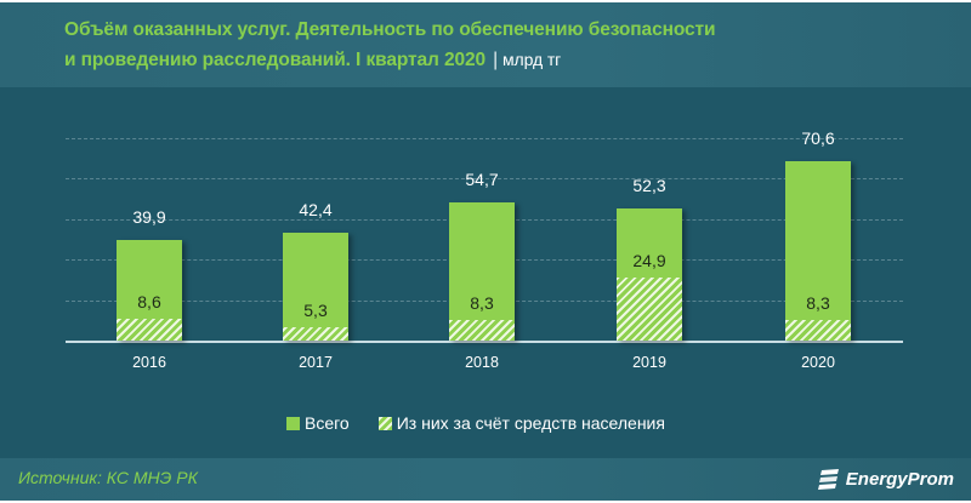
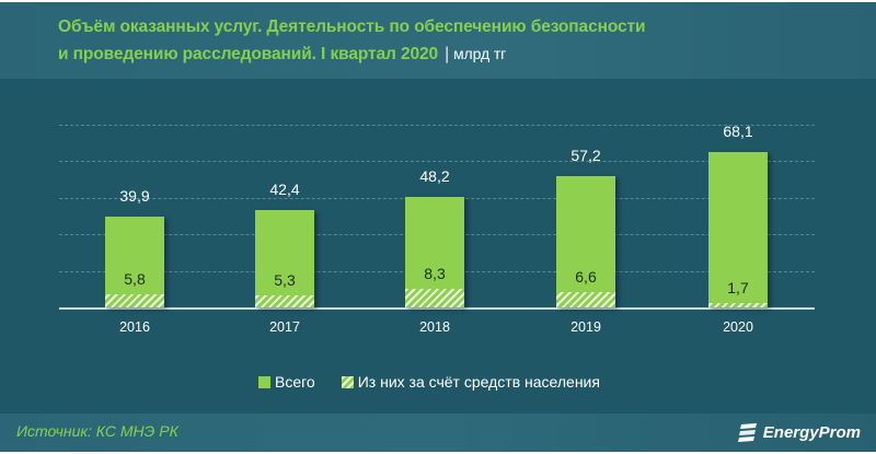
Из них за счёт средств населения/2016: 8,6 -> 5,8
Всего/2018: 54,7 -> 48,2
Всего/2019: 52,3 -> 57,2
Из них за счёт средств населения/2019: 24,9 -> 6,6
Всего/2020: 70,6 -> 68,1
Из них за счёт средств населения/2020: 8,3 -> 1,7
